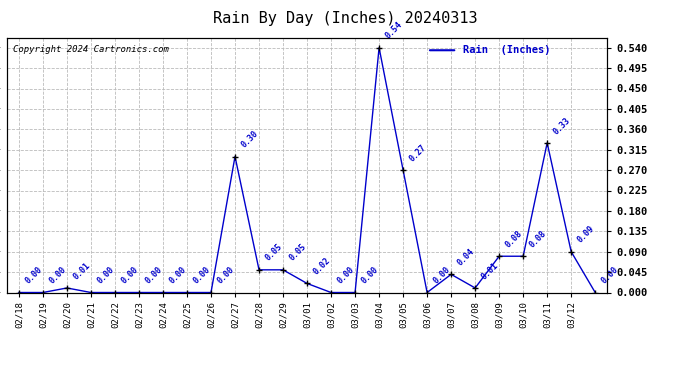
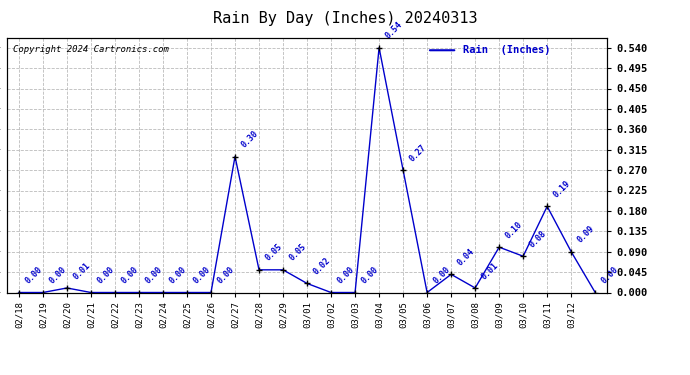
03/09: 0.08 -> 0.10
03/11: 0.33 -> 0.19
